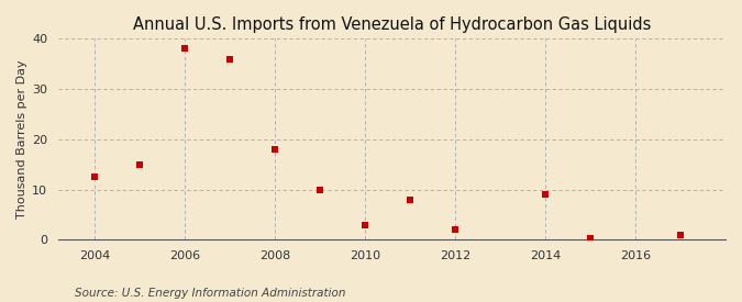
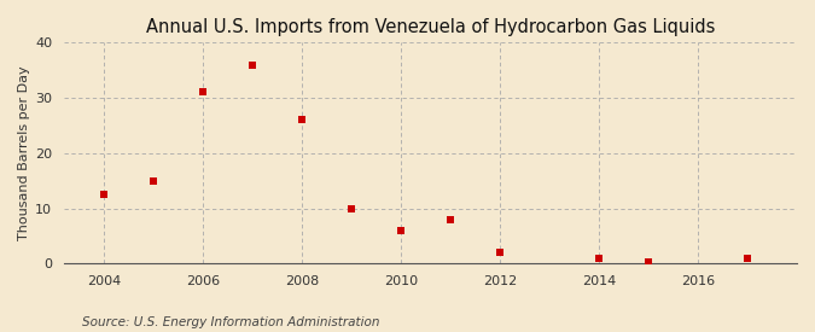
2006: 38.0 -> 31.0
2008: 18.0 -> 26.0
2010: 3.0 -> 6.0
2014: 9.0 -> 1.0
